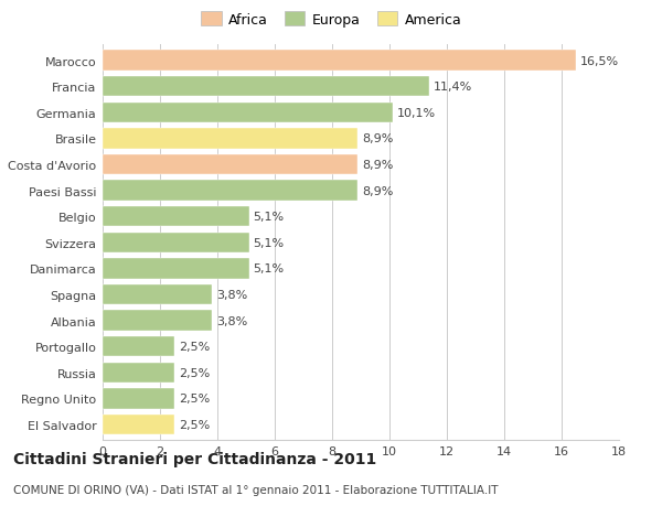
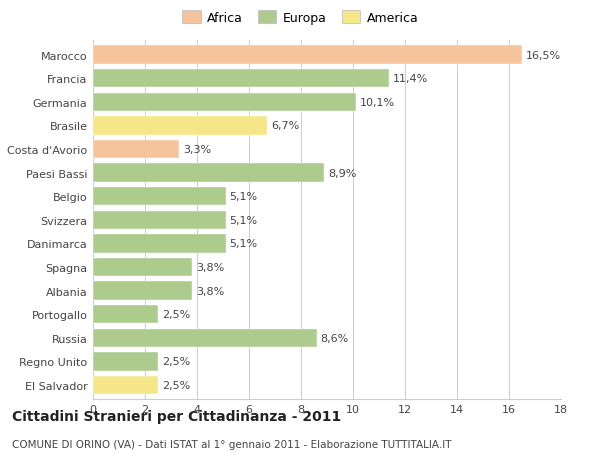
Brasile: 8,9% -> 6,7%
Costa d'Avorio: 8,9% -> 3,3%
Russia: 2,5% -> 8,6%
